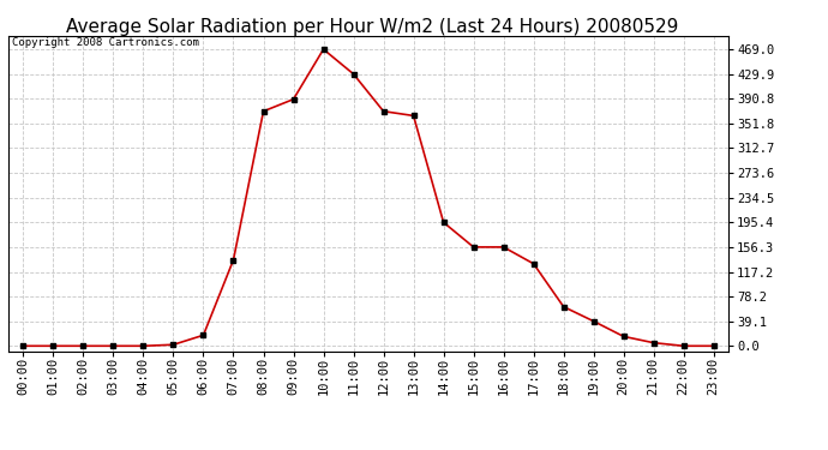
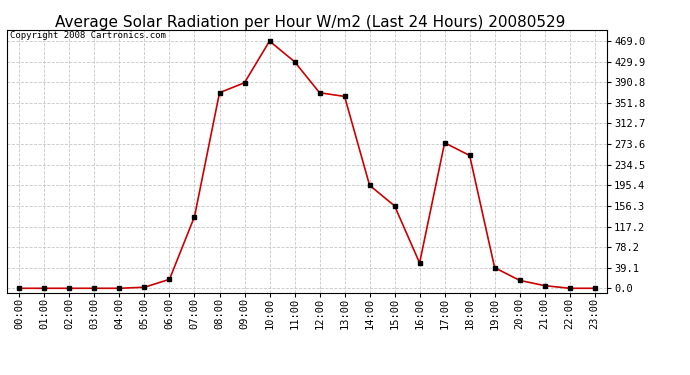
16:00: 156 -> 48
17:00: 130 -> 276
18:00: 62 -> 252
